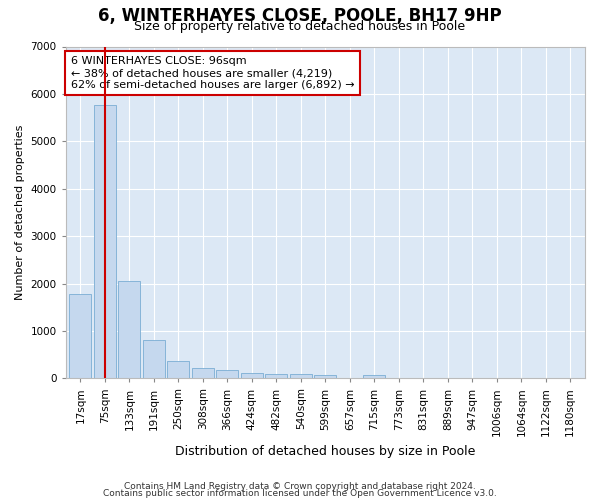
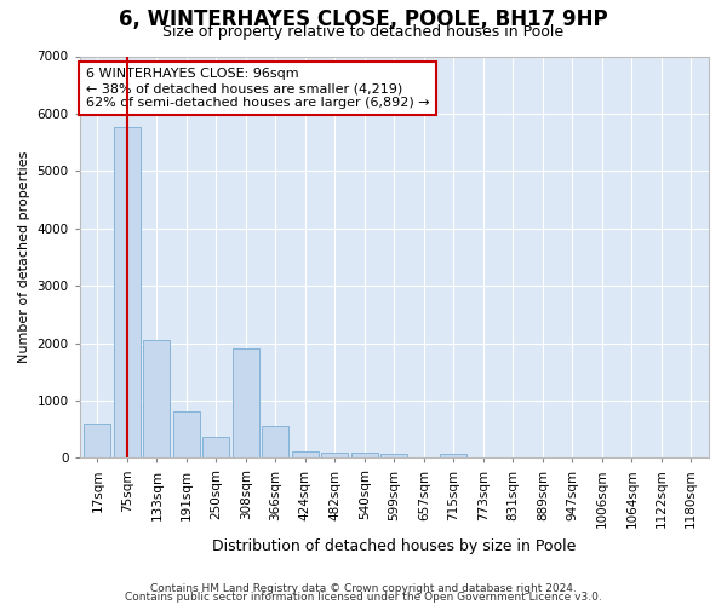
17sqm: 1780 -> 600
308sqm: 220 -> 1900
366sqm: 180 -> 550
